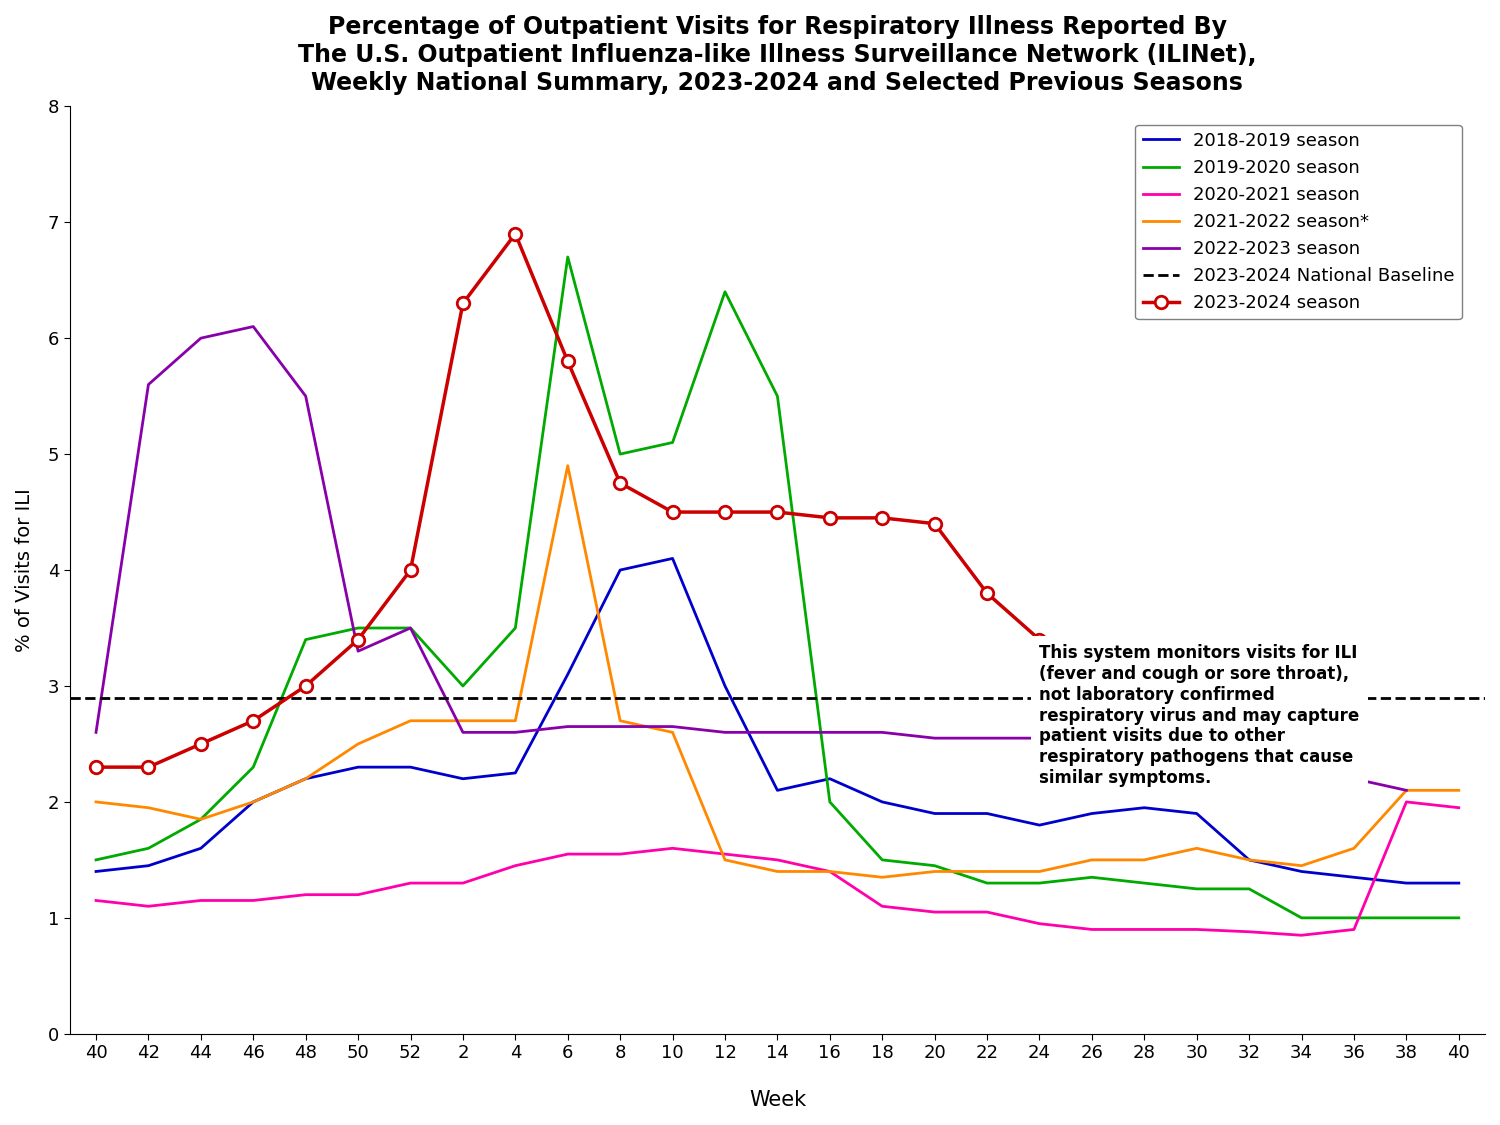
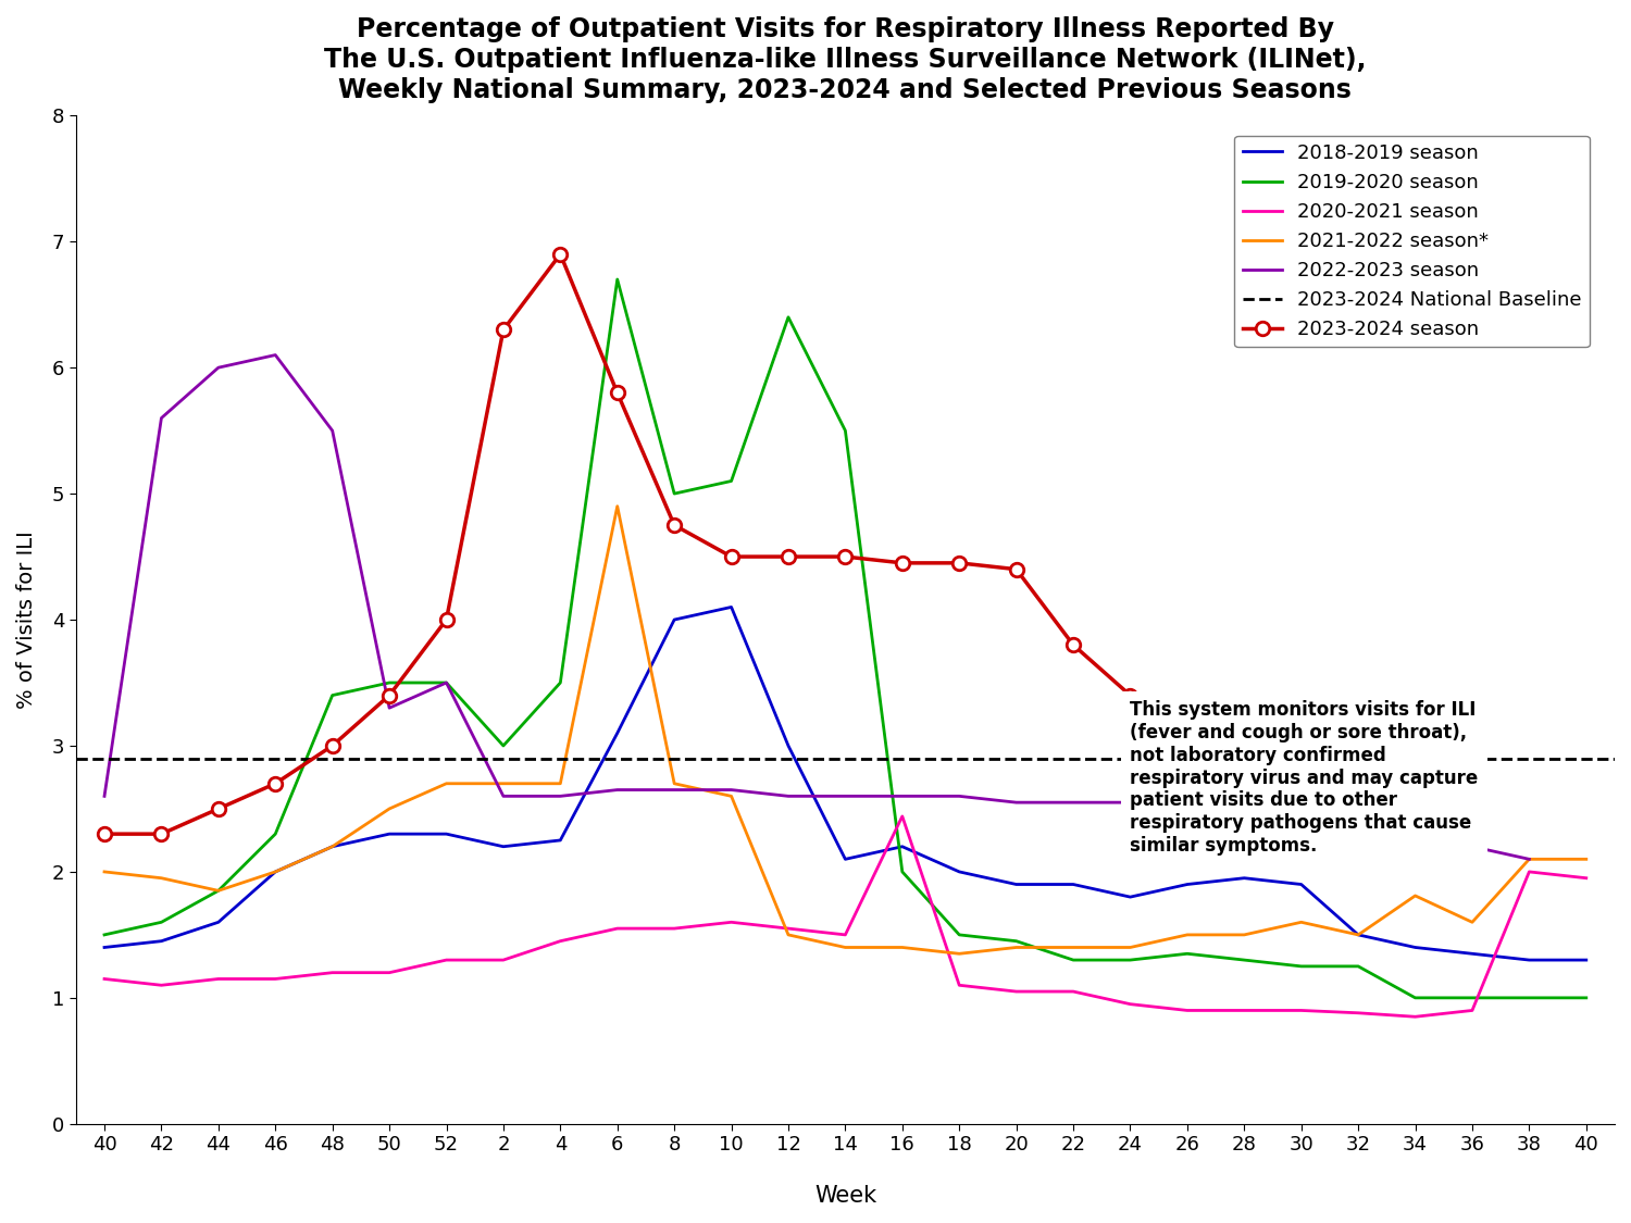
2020-2021 season/16: 1.40 -> 2.44
2021-2022 season*/34: 1.45 -> 1.81
